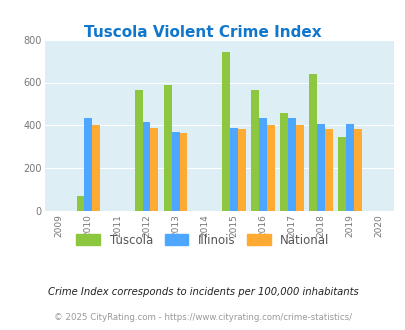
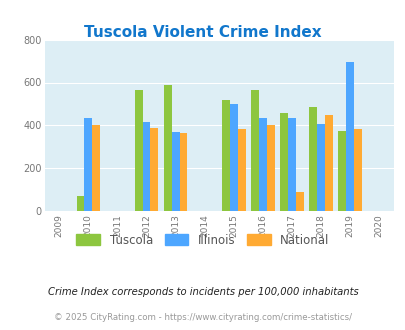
Tuscola/2015: 740 -> 520
Illinois/2015: 390 -> 500
National/2017: 400 -> 90
Tuscola/2018: 640 -> 485
National/2018: 383 -> 450
Tuscola/2019: 345 -> 375
Illinois/2019: 408 -> 695
